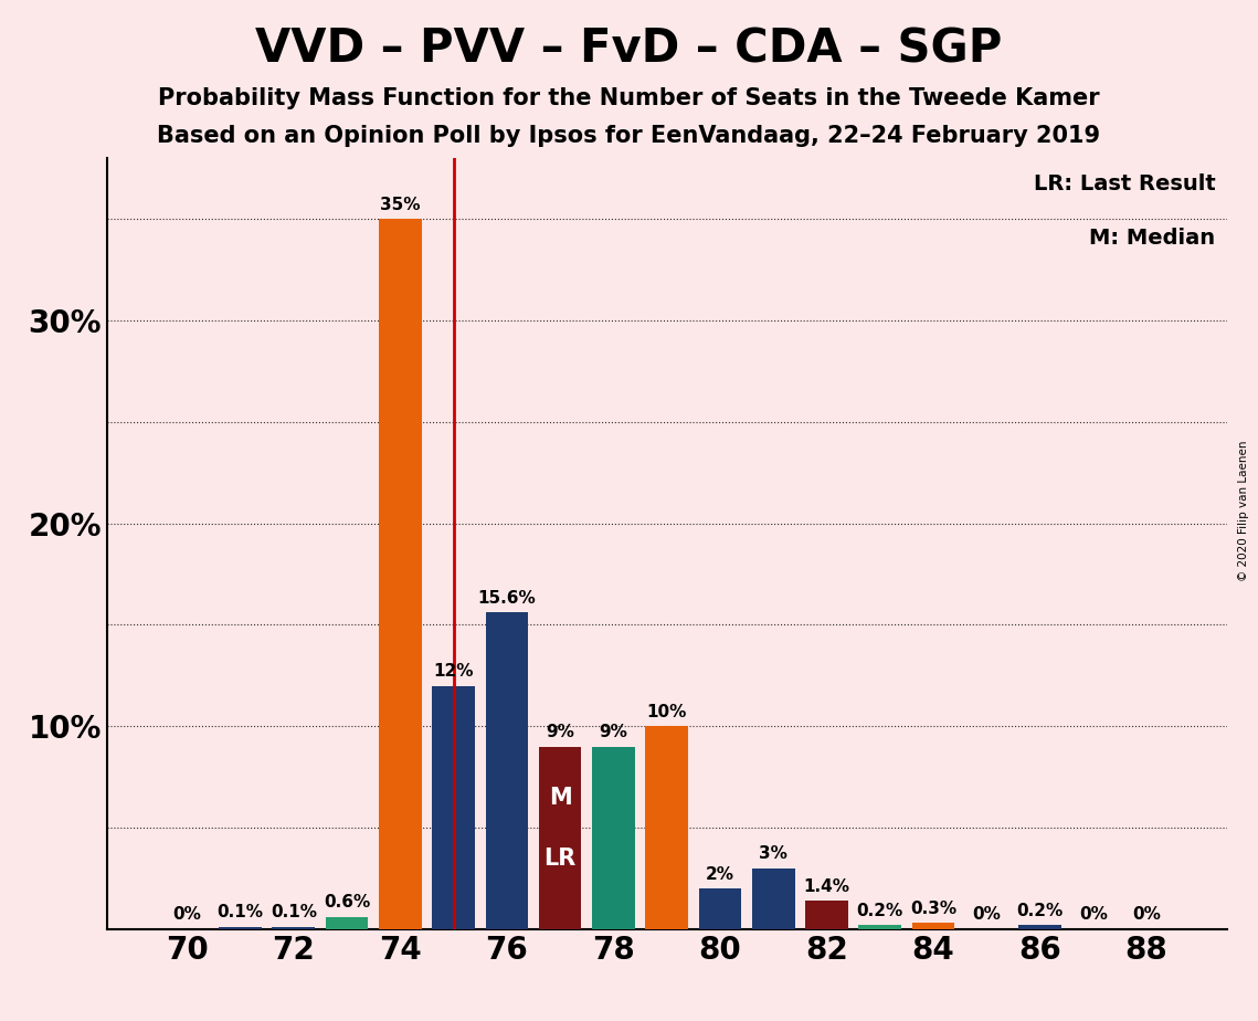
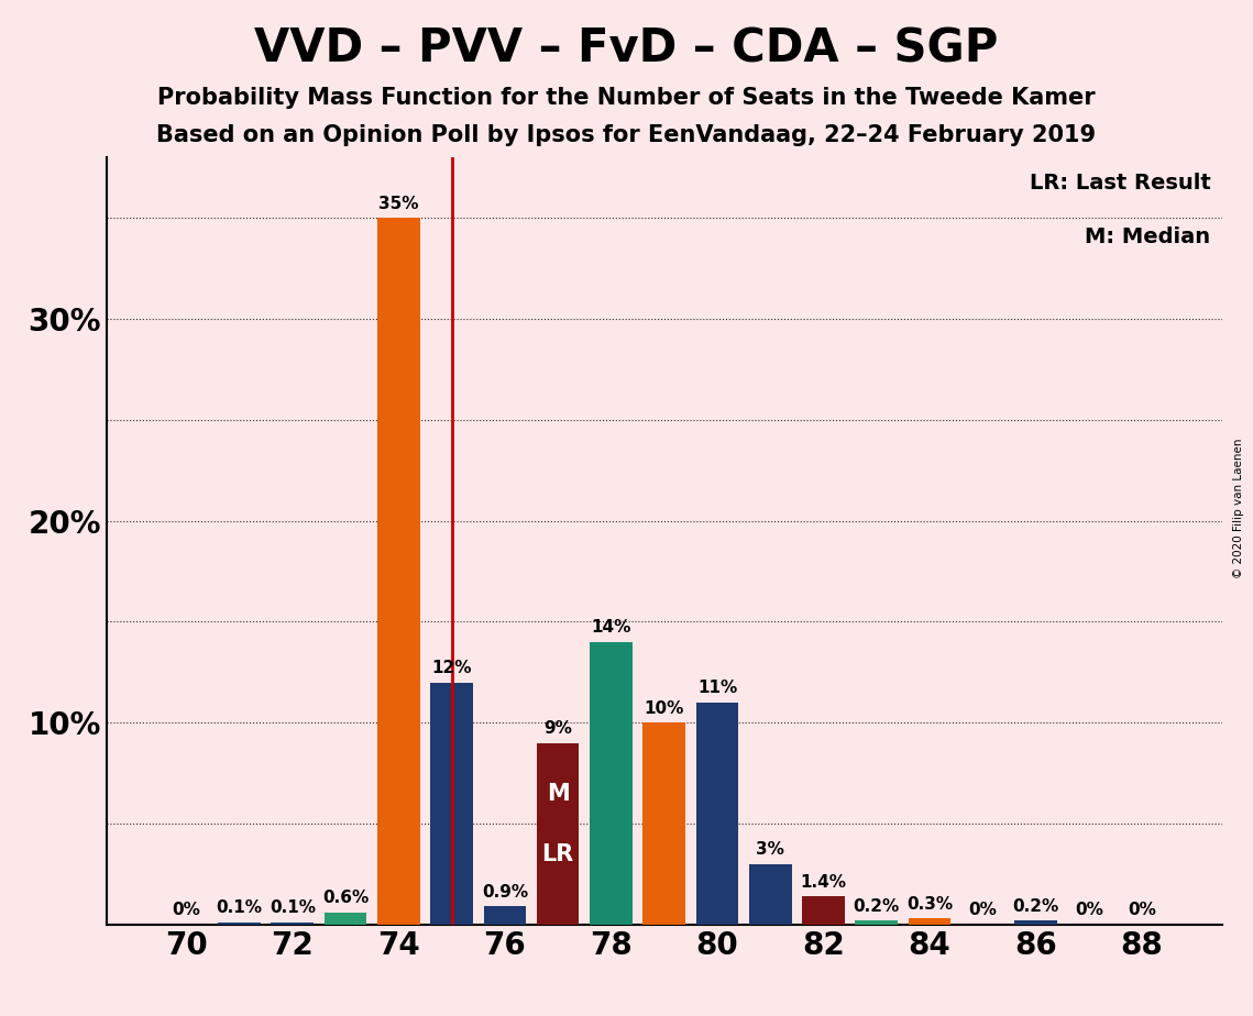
76: 15.6% -> 0.9%
78: 9% -> 14%
80: 2% -> 11%
